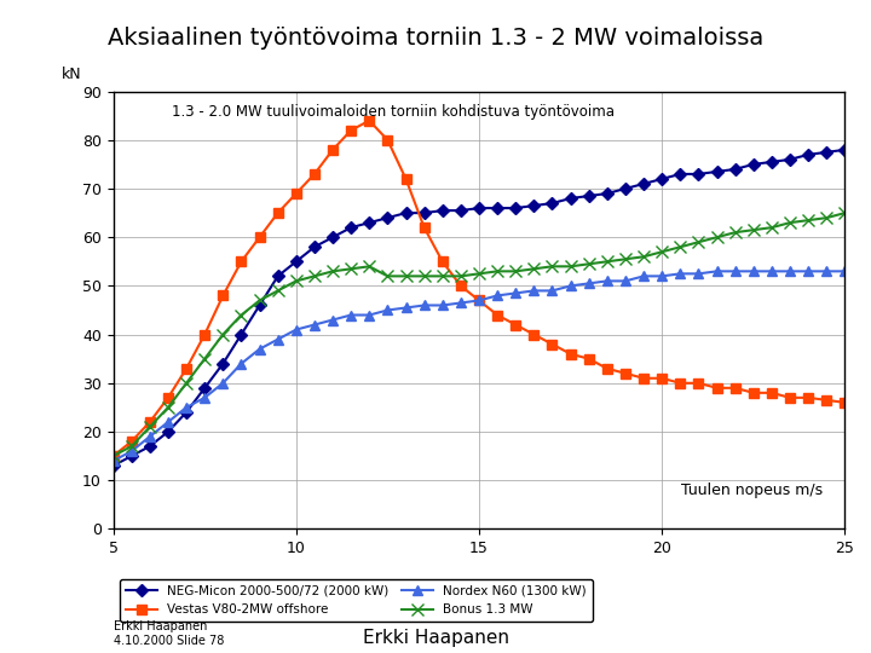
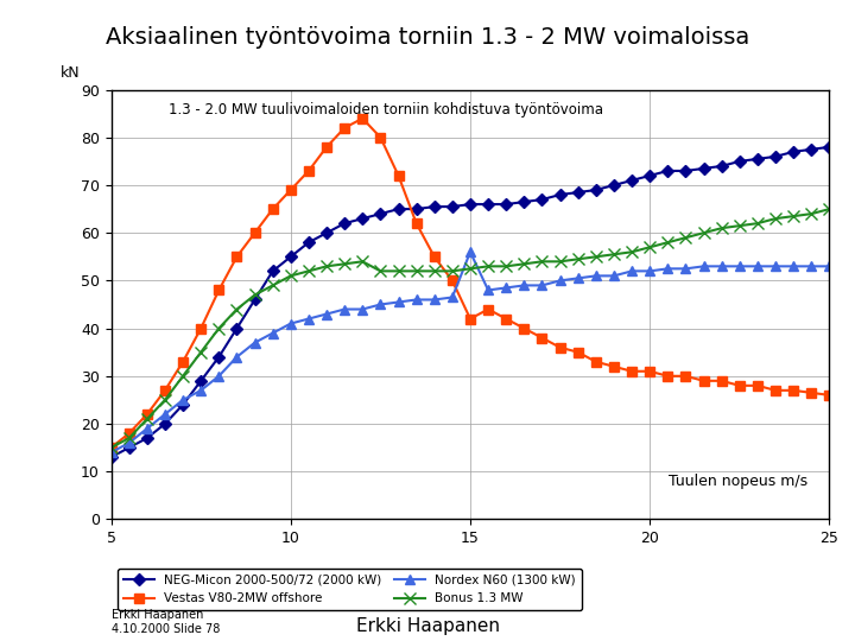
Vestas V80-2MW offshore/15: 47.0 -> 42.0
Nordex N60 (1300 kW)/15: 47.0 -> 56.0
